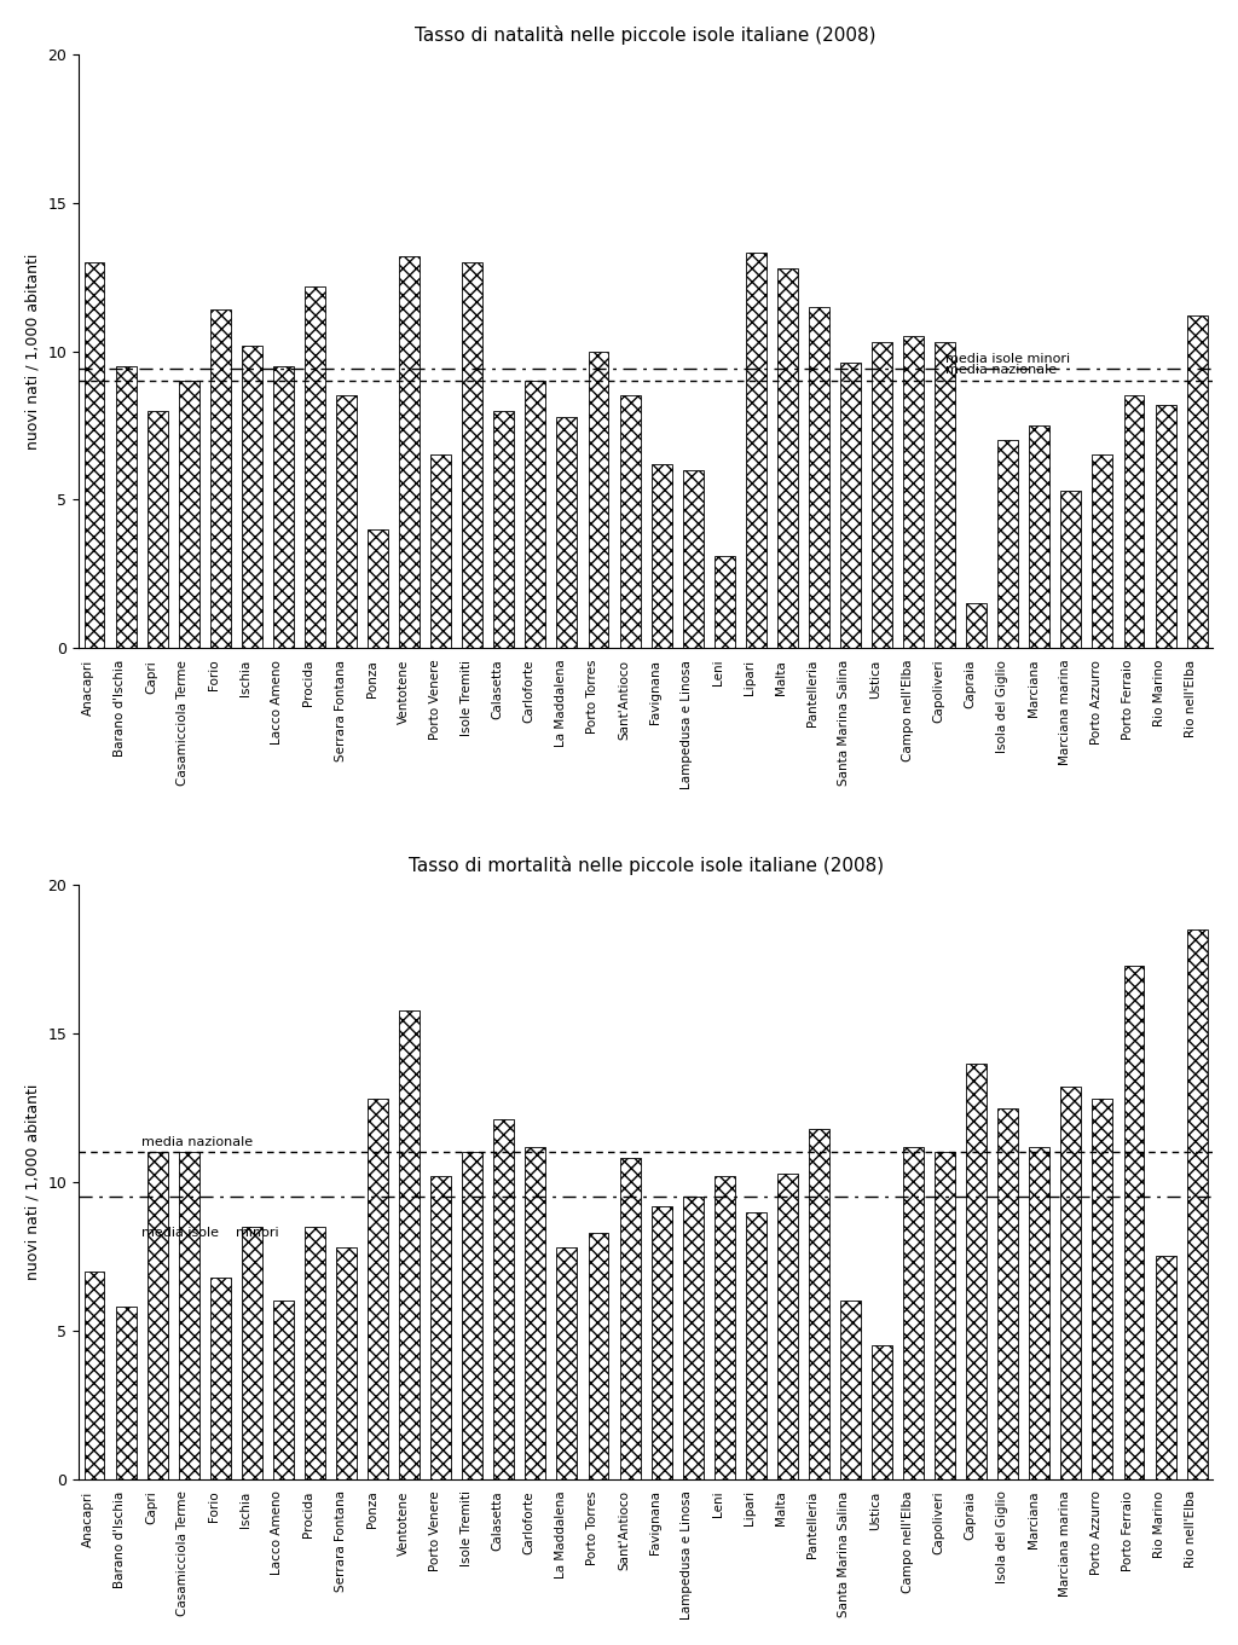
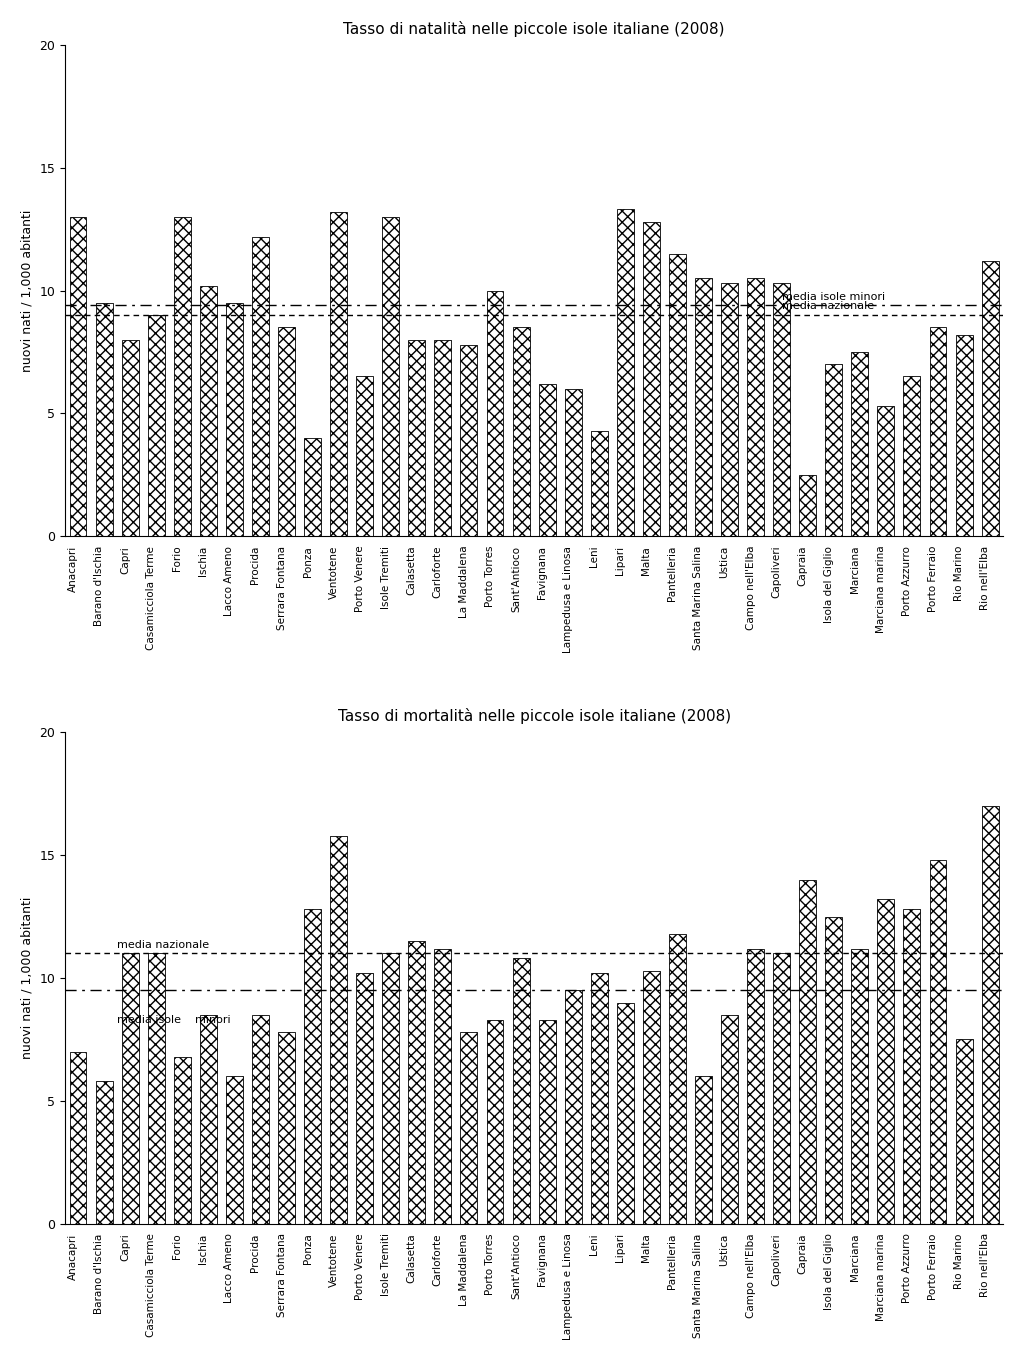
Tasso di natalità nelle piccole isole italiane (2008)/Forio: 11.4 -> 13.0
Tasso di natalità nelle piccole isole italiane (2008)/Carloforte: 9.0 -> 8.0
Tasso di natalità nelle piccole isole italiane (2008)/Leni: 3.1 -> 4.3
Tasso di natalità nelle piccole isole italiane (2008)/Santa Marina Salina: 9.6 -> 10.5
Tasso di natalità nelle piccole isole italiane (2008)/Capraia: 1.5 -> 2.5
Tasso di mortalità nelle piccole isole italiane (2008)/Calasetta: 12.1 -> 11.5
Tasso di mortalità nelle piccole isole italiane (2008)/Favignana: 9.2 -> 8.3
Tasso di mortalità nelle piccole isole italiane (2008)/Ustica: 4.5 -> 8.5
Tasso di mortalità nelle piccole isole italiane (2008)/Porto Ferraio: 17.3 -> 14.8
Tasso di mortalità nelle piccole isole italiane (2008)/Rio nell'Elba: 18.5 -> 17.0
